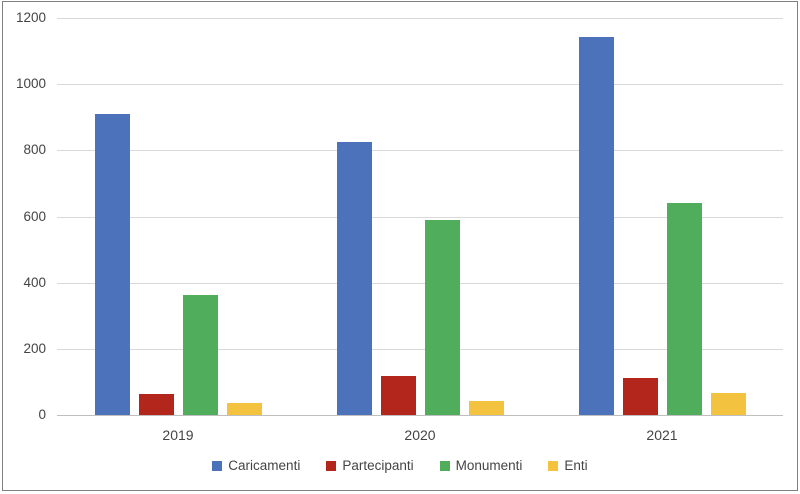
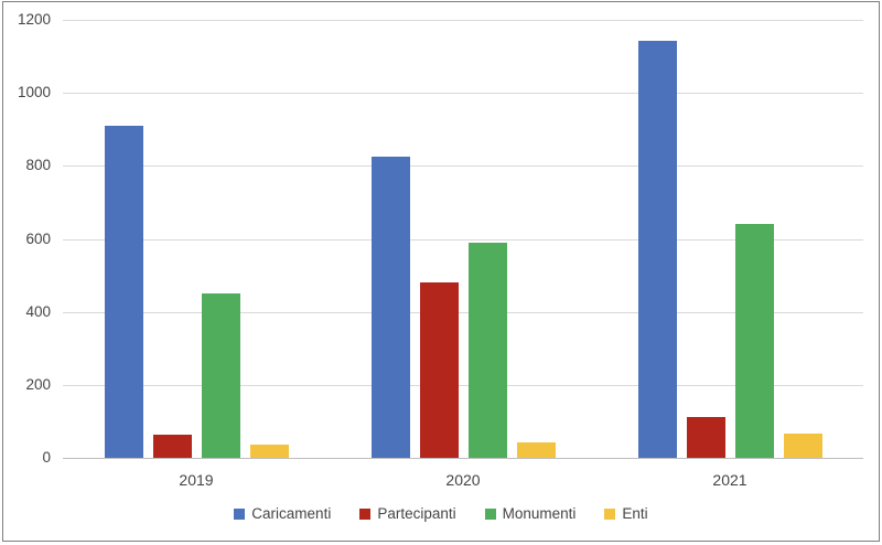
Monumenti/2019: 360 -> 450
Partecipanti/2020: 120 -> 480
